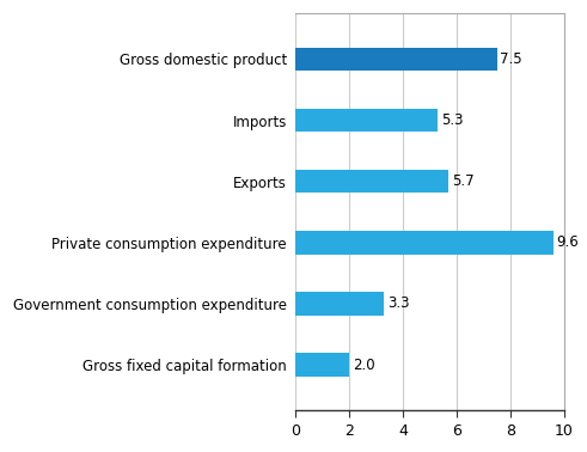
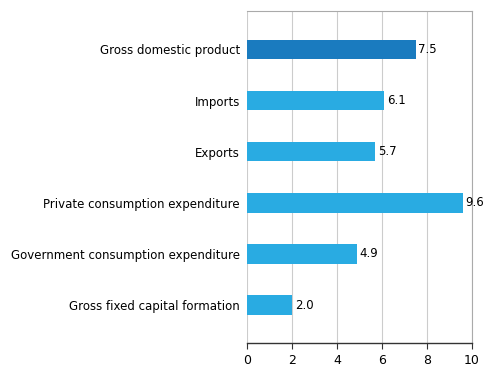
Imports: 5.3 -> 6.1
Government consumption expenditure: 3.3 -> 4.9
